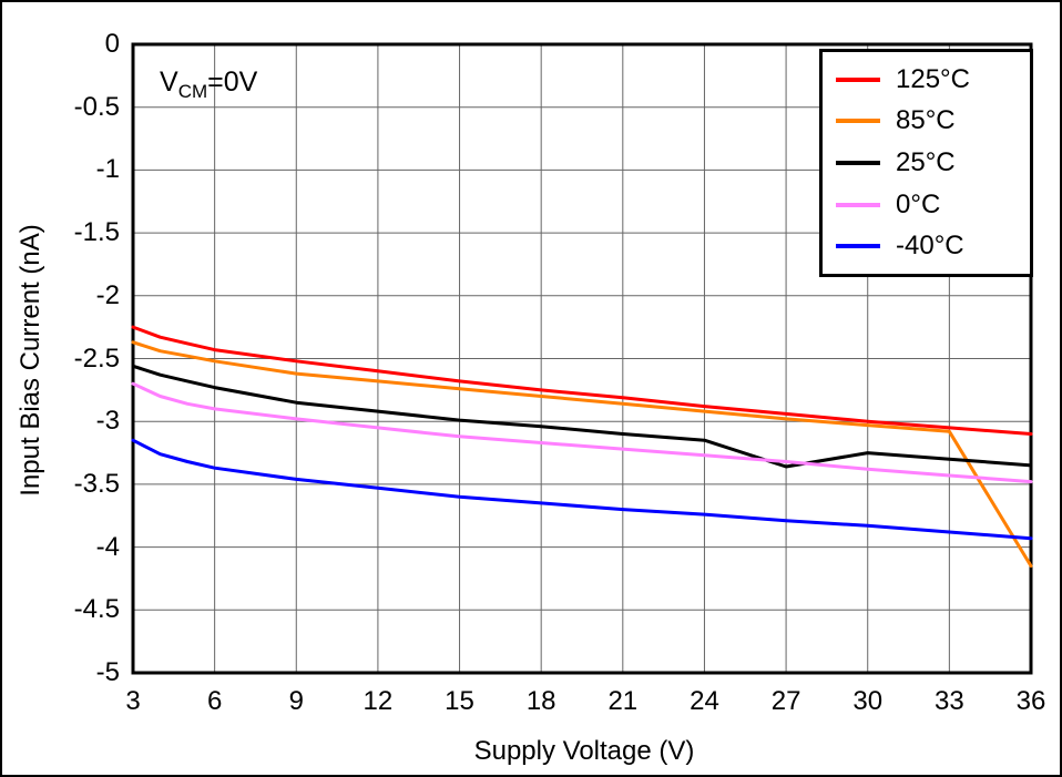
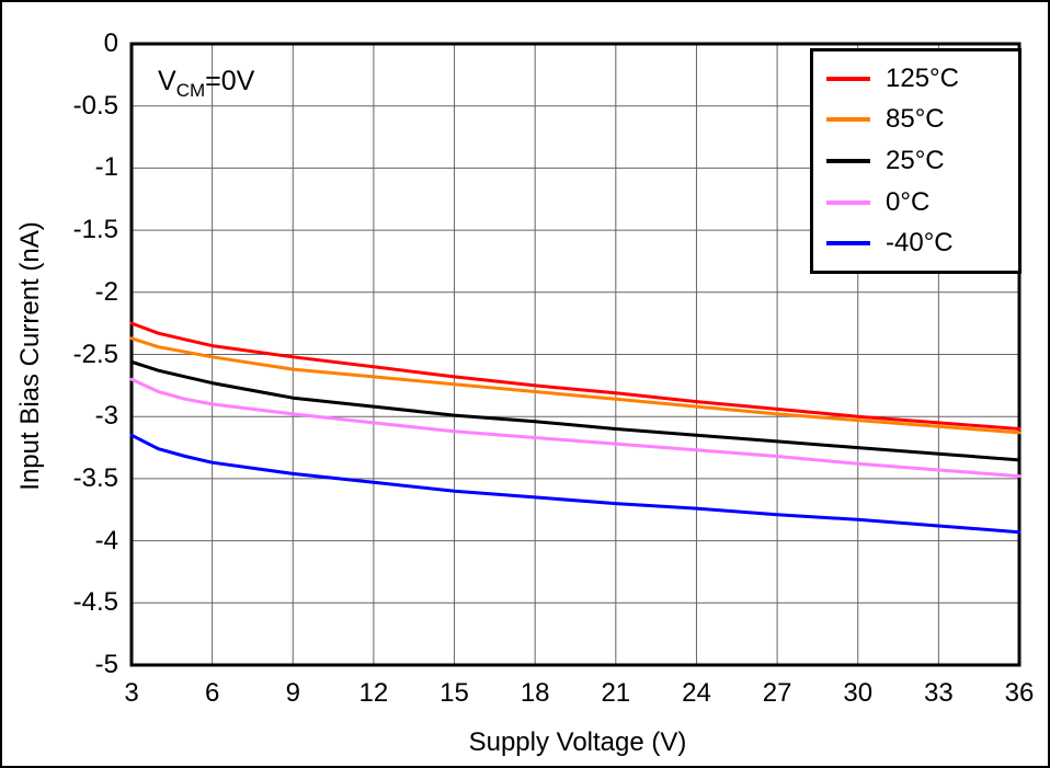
25°C/27: -3.36 -> -3.20
85°C/36: -4.15 -> -3.13
